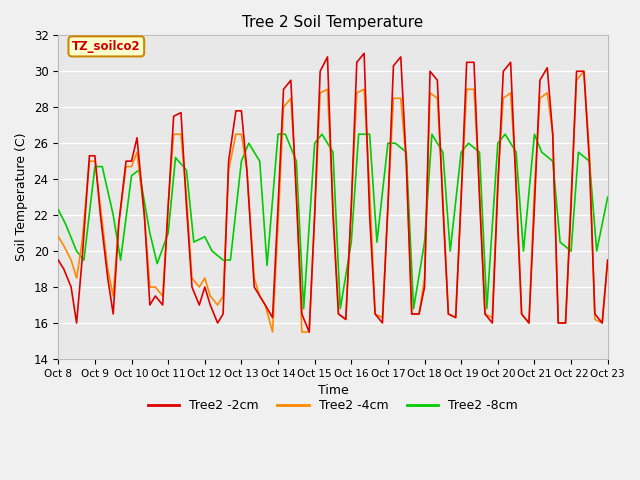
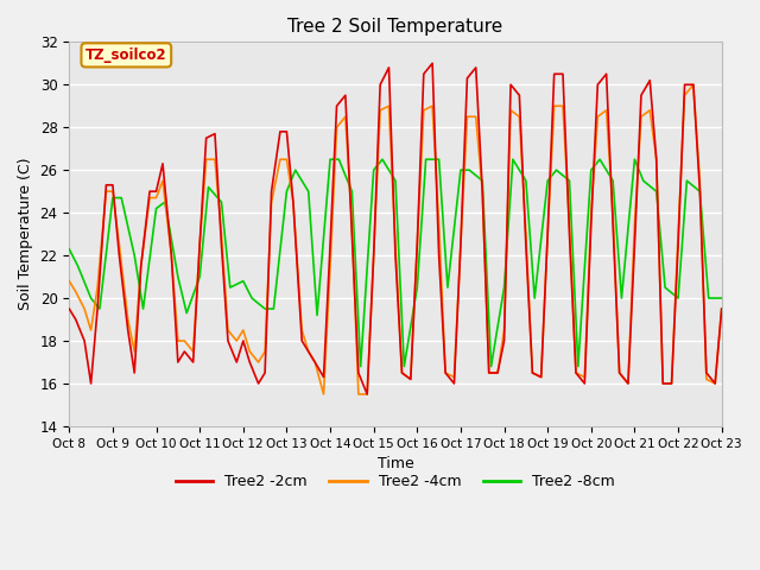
Tree2 -8cm/Oct 23: 23.0 -> 20.0
